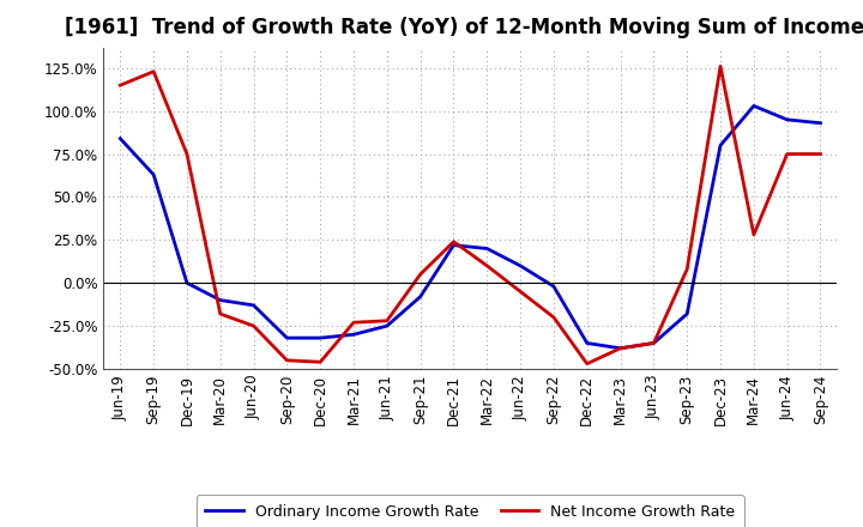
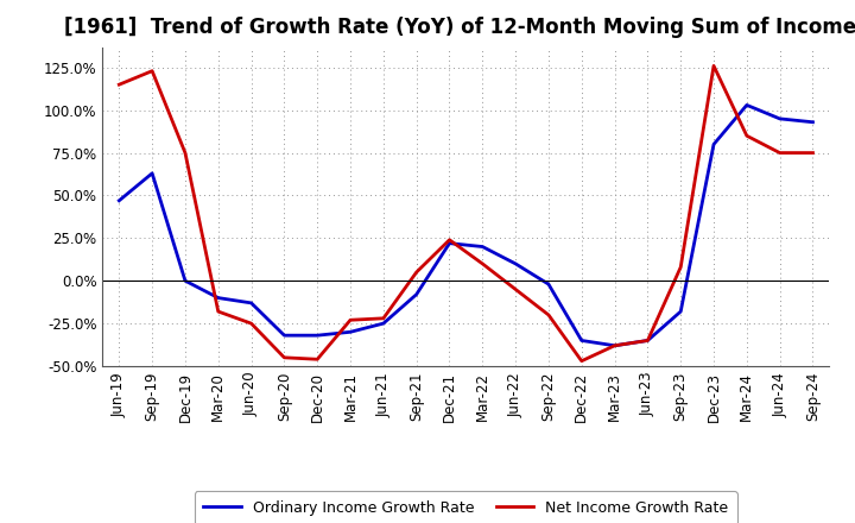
Ordinary Income Growth Rate/Jun-19: 84% -> 47%
Net Income Growth Rate/Mar-24: 28% -> 85%
